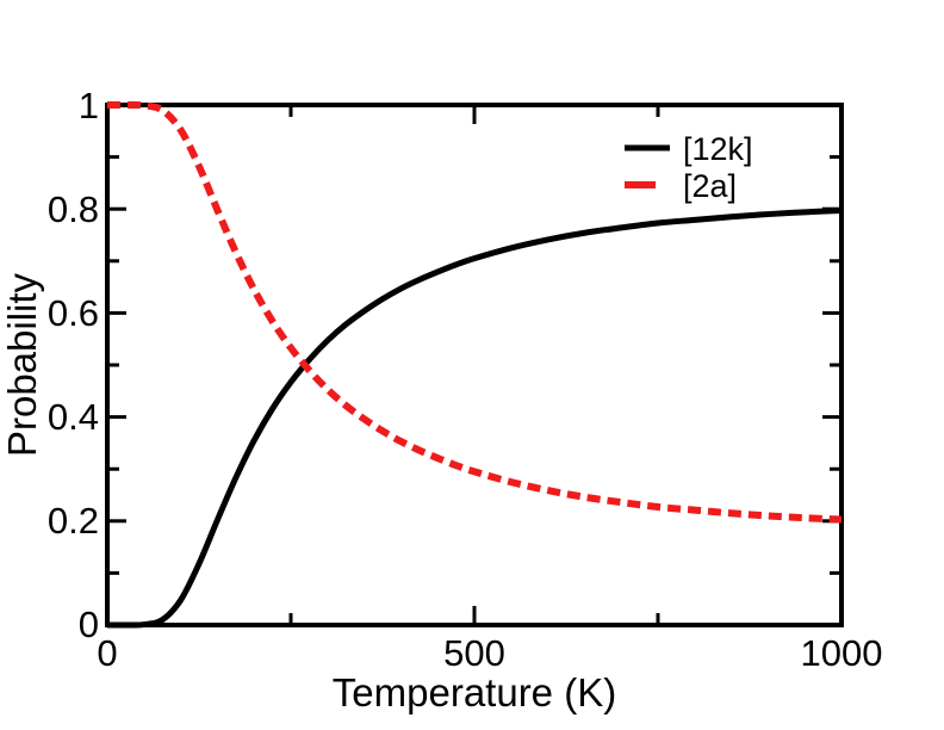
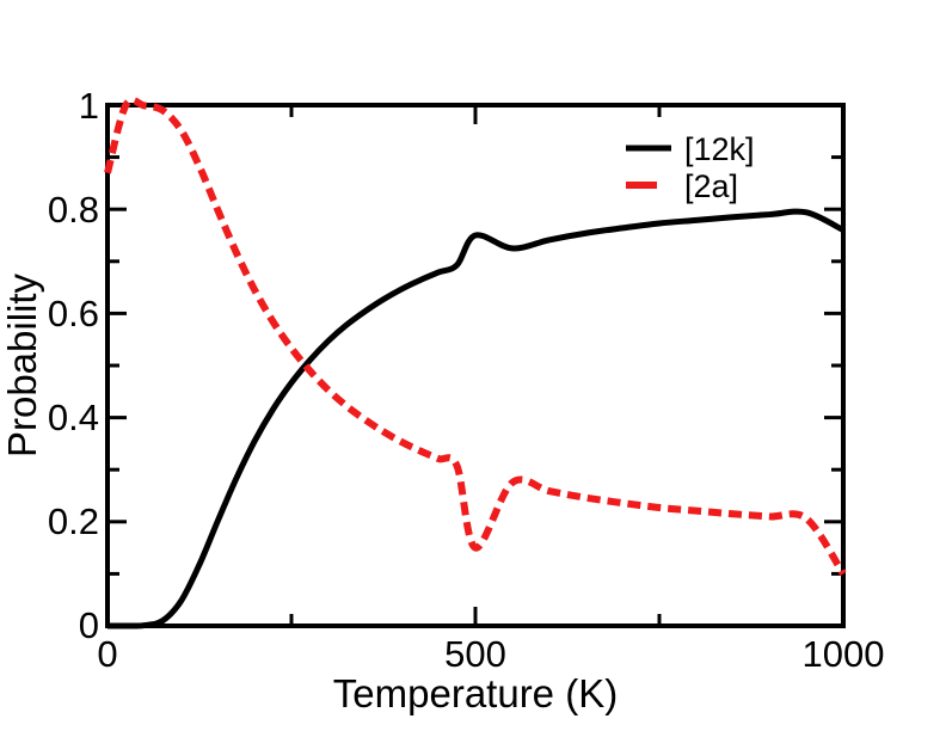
[2a]/0: 1.00 -> 0.87
[12k]/500: 0.70 -> 0.75
[2a]/500: 0.29 -> 0.15
[12k]/1000: 0.80 -> 0.76
[2a]/1000: 0.20 -> 0.10
